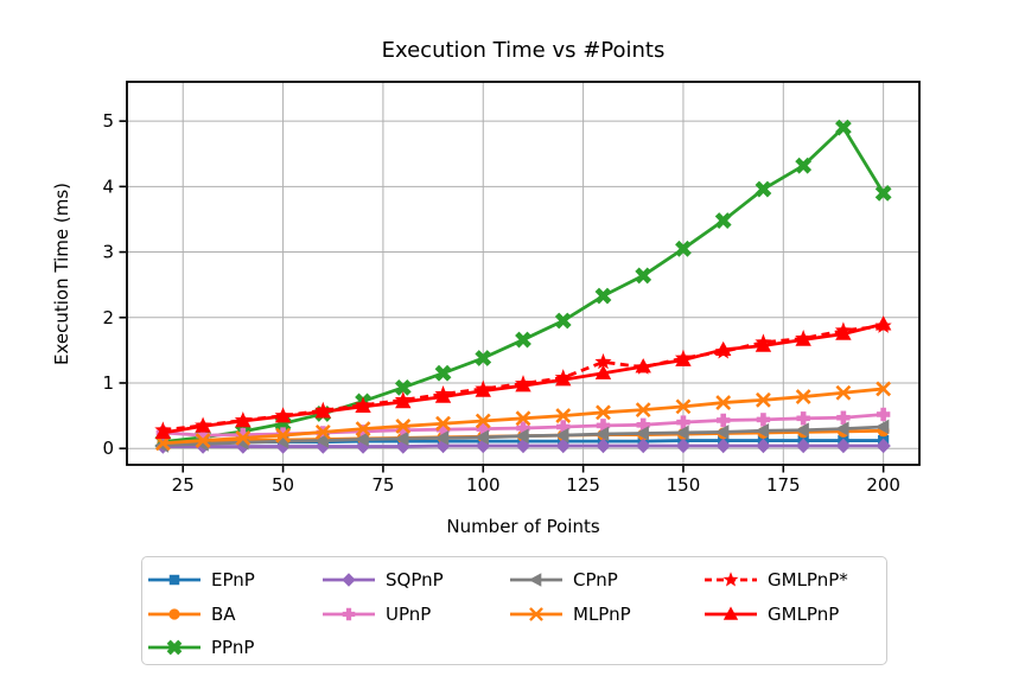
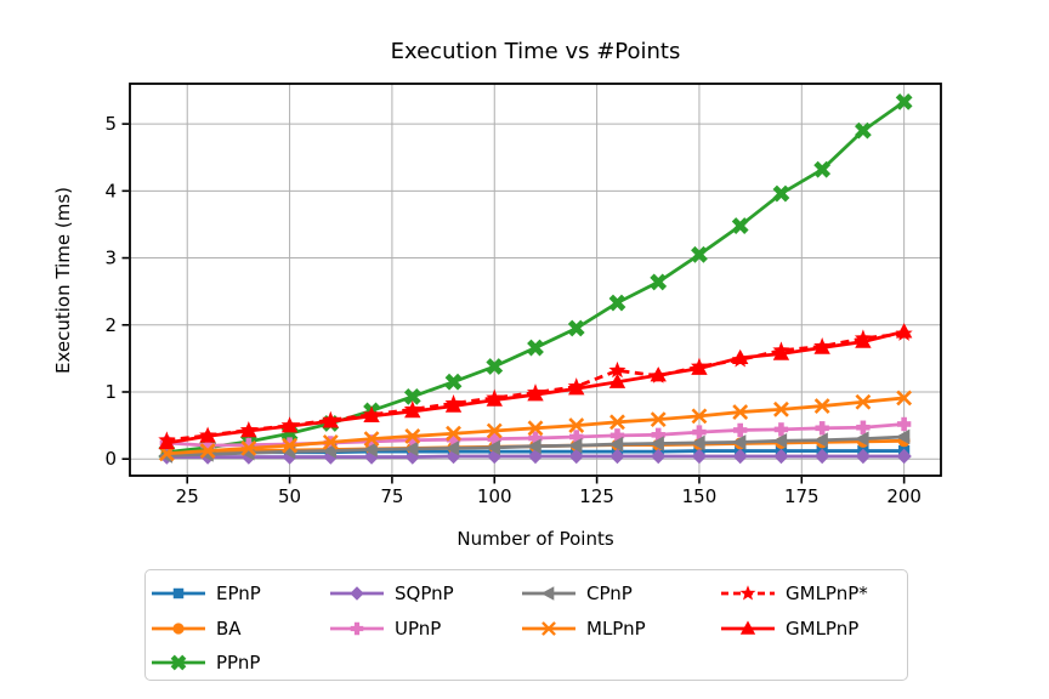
PPnP/200: 3.9 -> 5.3
